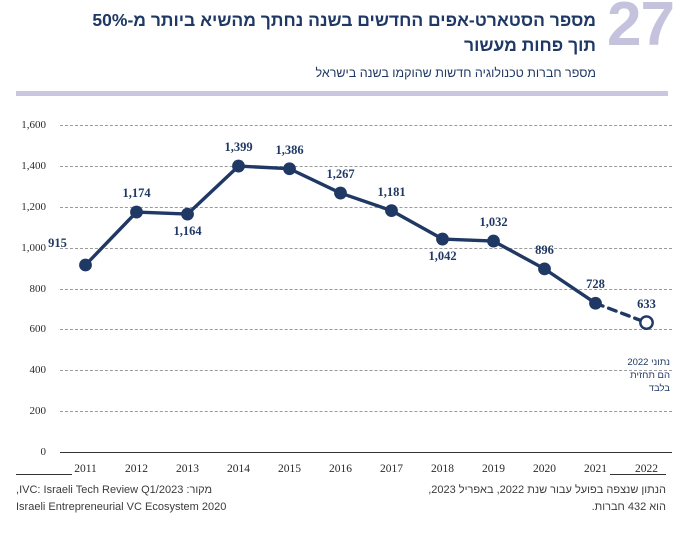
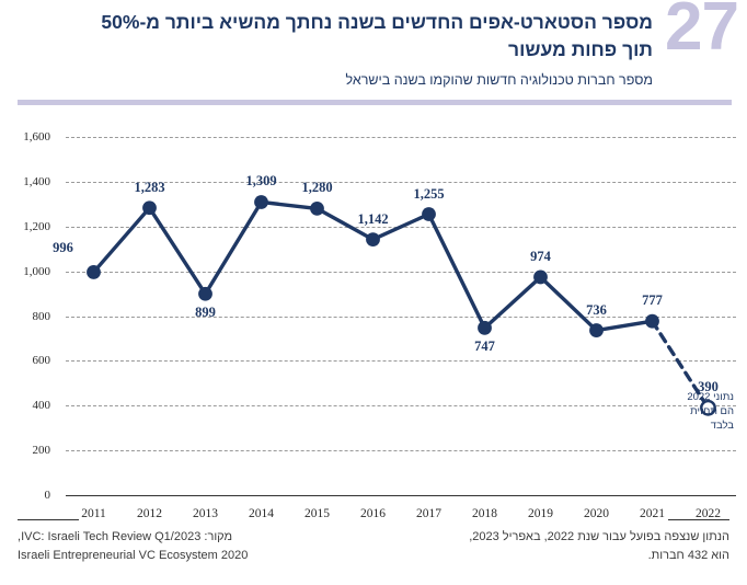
2011: 915 -> 996
2012: 1,174 -> 1,283
2013: 1,164 -> 899
2014: 1,399 -> 1,309
2015: 1,386 -> 1,280
2016: 1,267 -> 1,142
2017: 1,181 -> 1,255
2018: 1,042 -> 747
2019: 1,032 -> 974
2020: 896 -> 736
2021: 728 -> 777
2022: 633 -> 390
